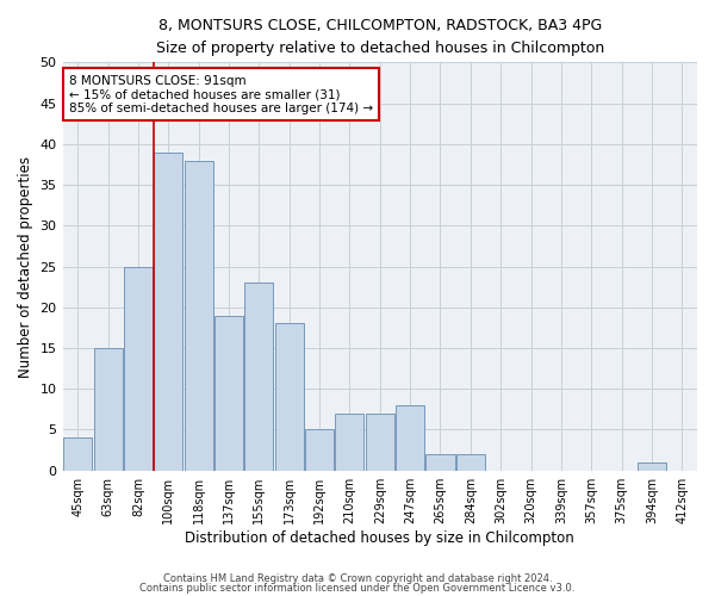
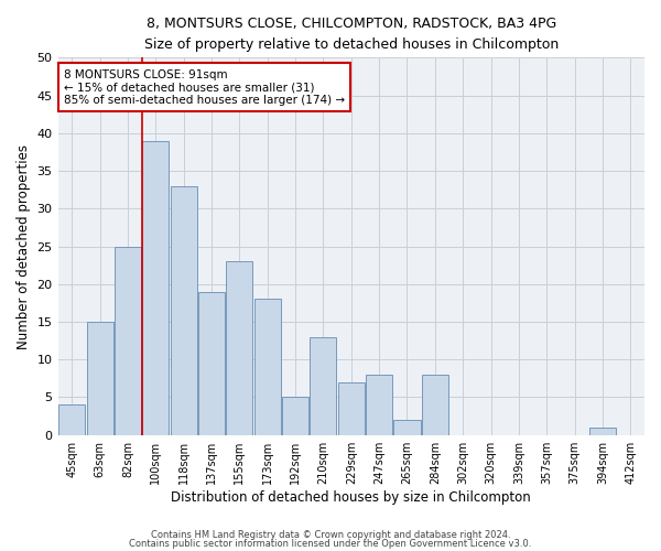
118sqm: 38 -> 33
210sqm: 7 -> 13
284sqm: 2 -> 8
